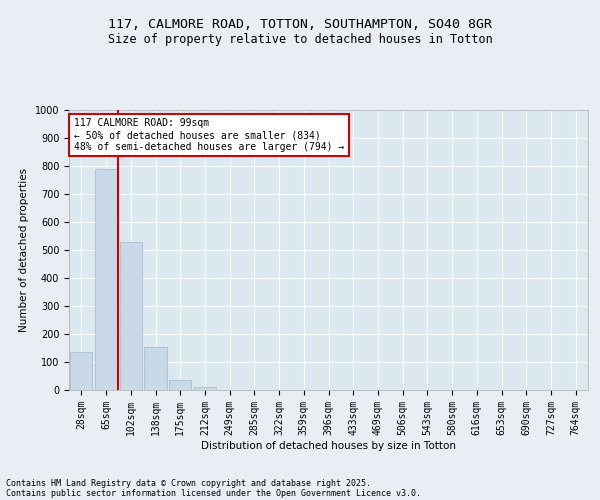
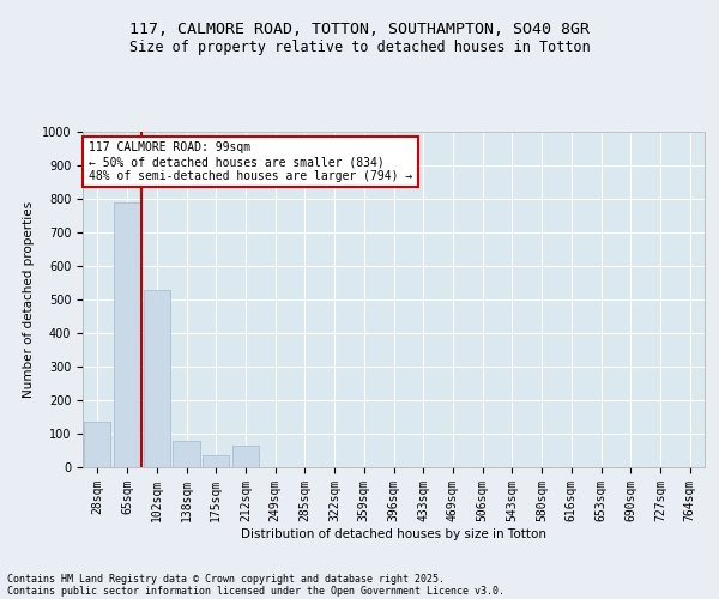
138sqm: 155 -> 80
212sqm: 10 -> 65
